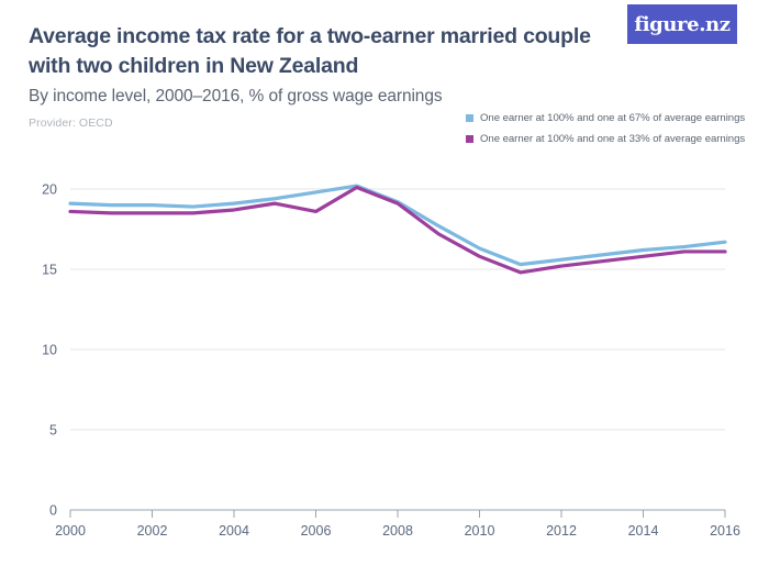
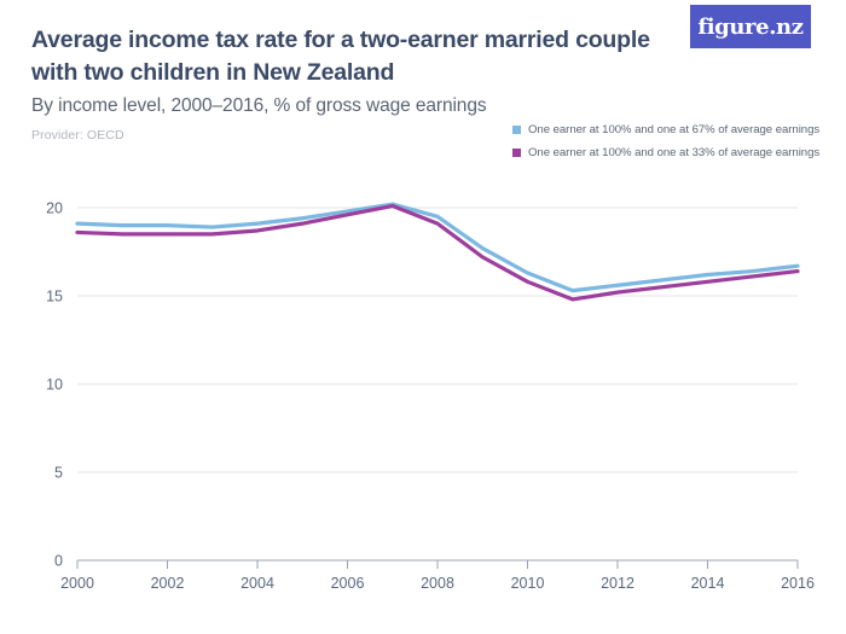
One earner at 100% and one at 33% of average earnings/2006: 18.6 -> 19.6
One earner at 100% and one at 67% of average earnings/2008: 19.2 -> 19.5
One earner at 100% and one at 33% of average earnings/2016: 16.1 -> 16.4
